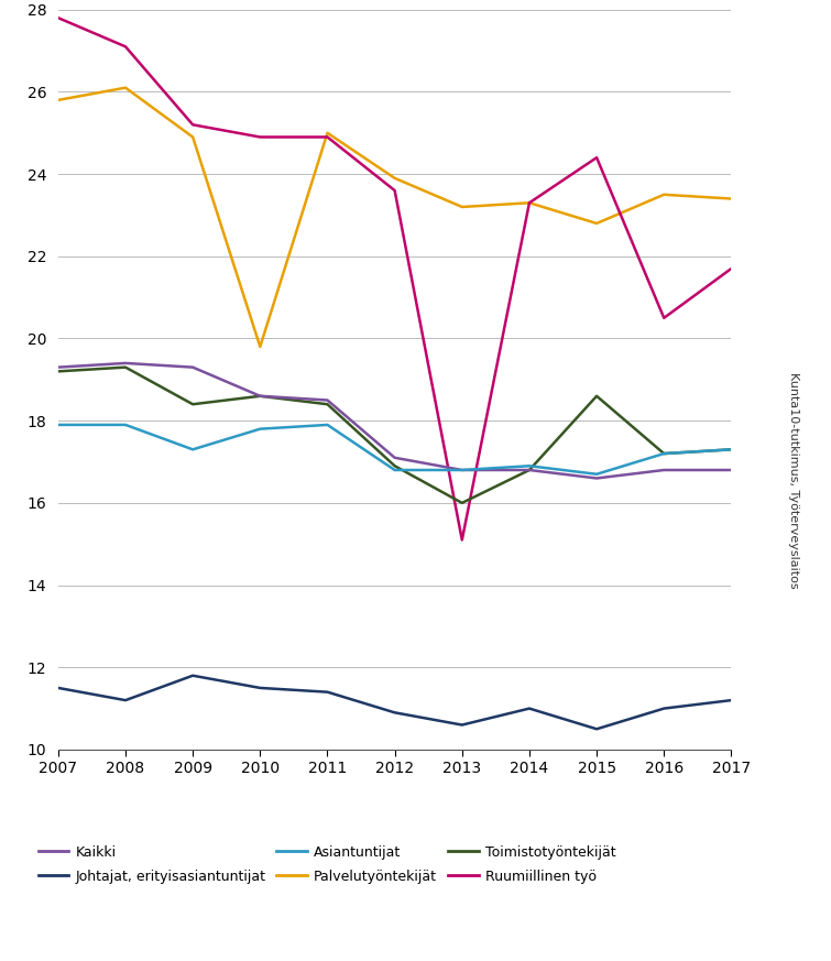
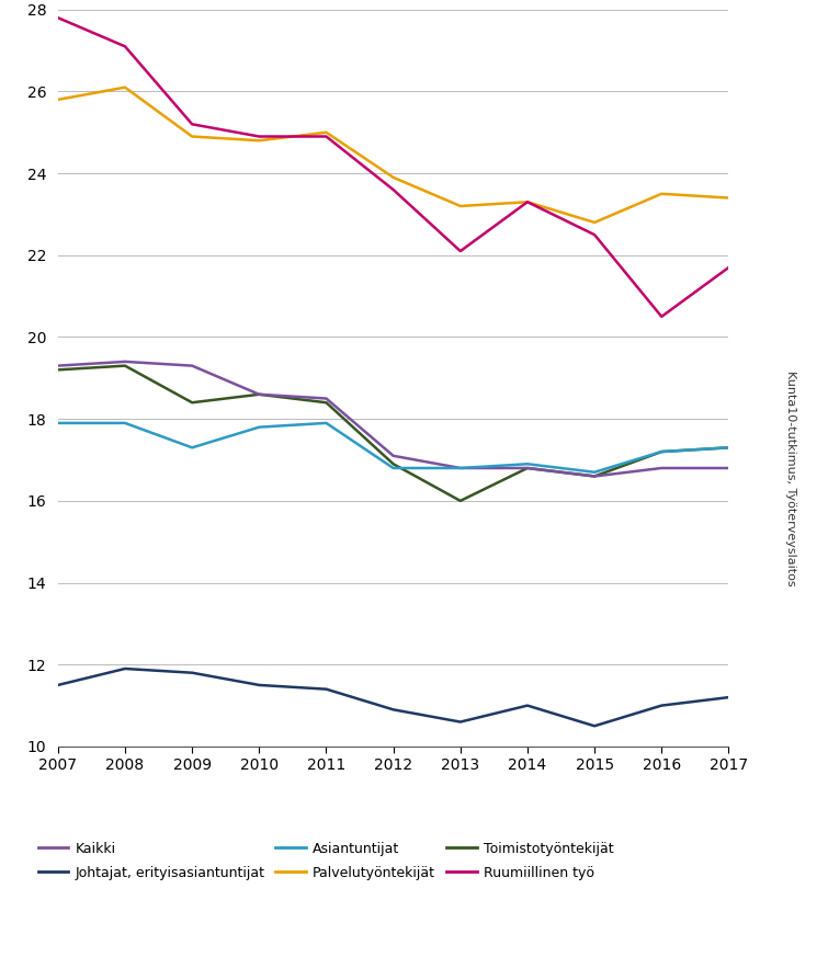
Johtajat, erityisasiantuntijat/2008: 11.2 -> 11.9
Palvelutyöntekijät/2010: 19.8 -> 24.8
Ruumiillinen työ/2013: 15.1 -> 22.1
Toimistotyöntekijät/2015: 18.6 -> 16.6
Ruumiillinen työ/2015: 24.4 -> 22.5
